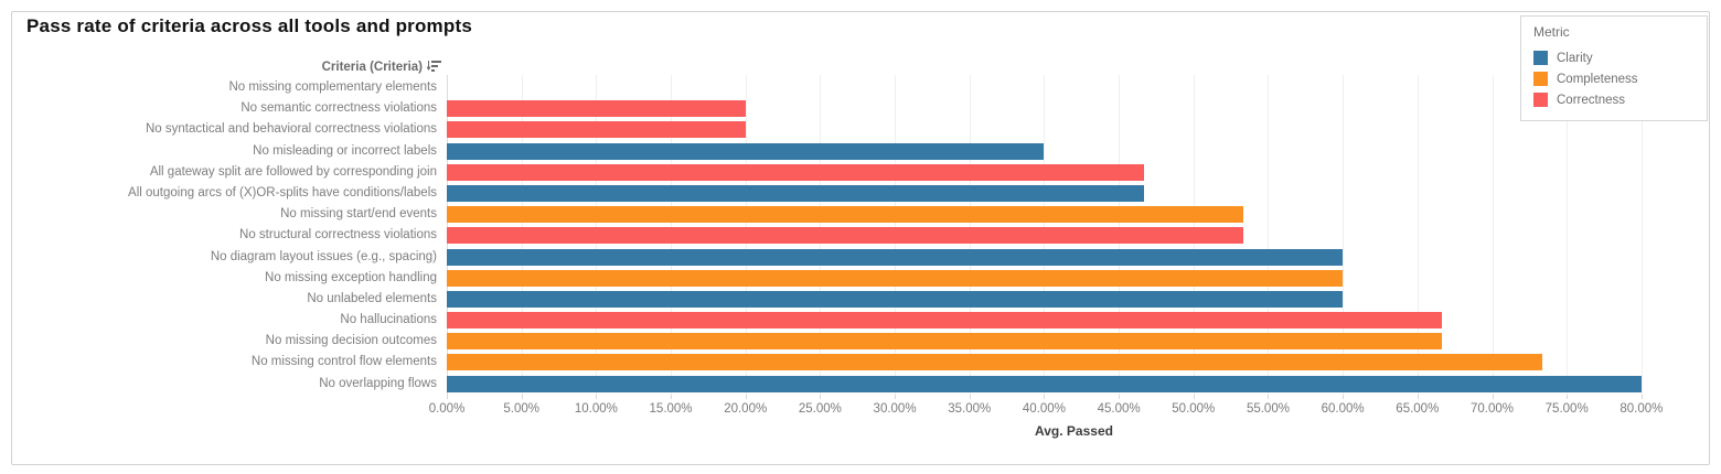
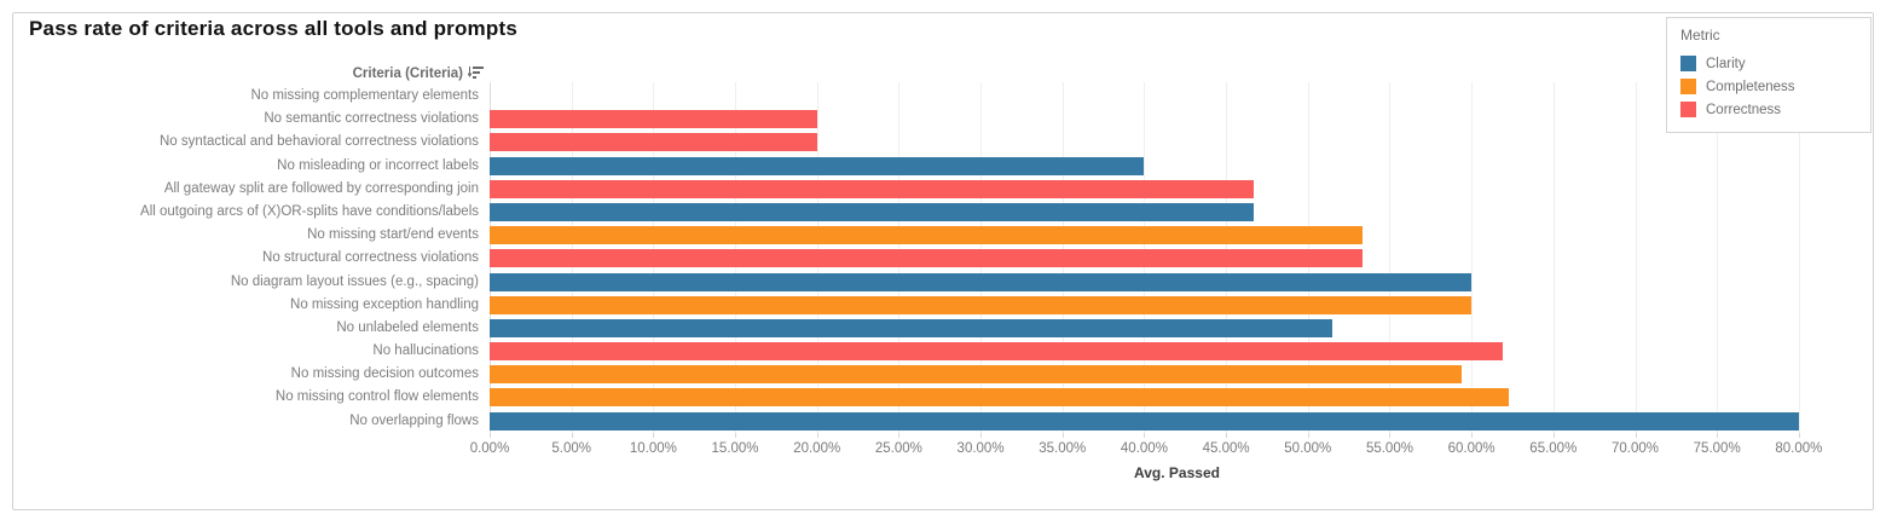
No unlabeled elements: 60.0% -> 51.5%
No hallucinations: 66.7% -> 61.9%
No missing decision outcomes: 66.7% -> 59.4%
No missing control flow elements: 73.3% -> 62.3%
